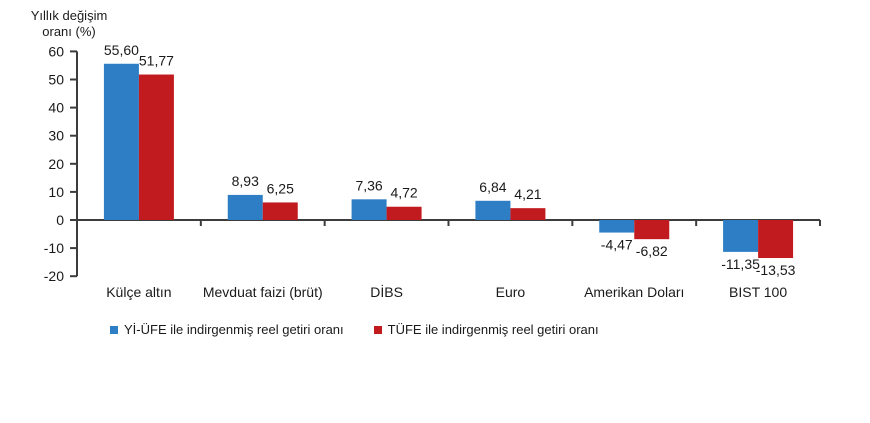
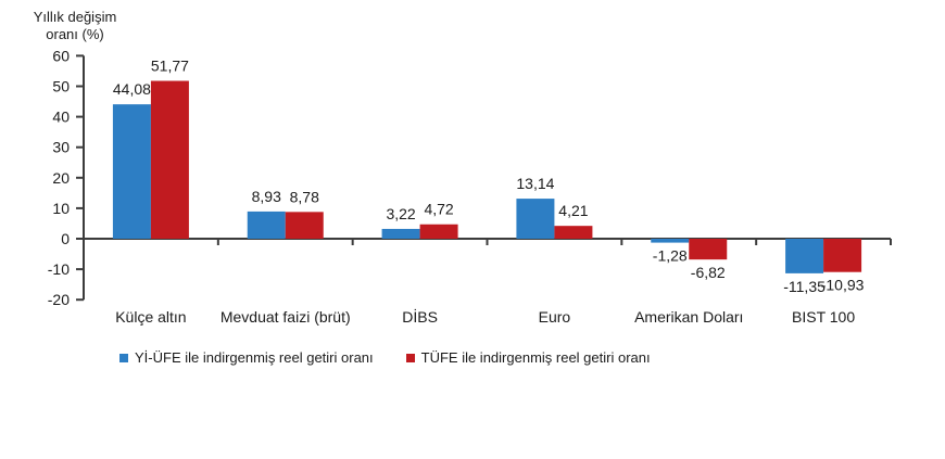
Yİ-ÜFE ile indirgenmiş reel getiri oranı/Külçe altın: 55,60 -> 44,08
TÜFE ile indirgenmiş reel getiri oranı/Mevduat faizi (brüt): 6,25 -> 8,78
Yİ-ÜFE ile indirgenmiş reel getiri oranı/DİBS: 7,36 -> 3,22
Yİ-ÜFE ile indirgenmiş reel getiri oranı/Euro: 6,84 -> 13,14
Yİ-ÜFE ile indirgenmiş reel getiri oranı/Amerikan Doları: -4,47 -> -1,28
TÜFE ile indirgenmiş reel getiri oranı/BIST 100: -13,53 -> -10,93
